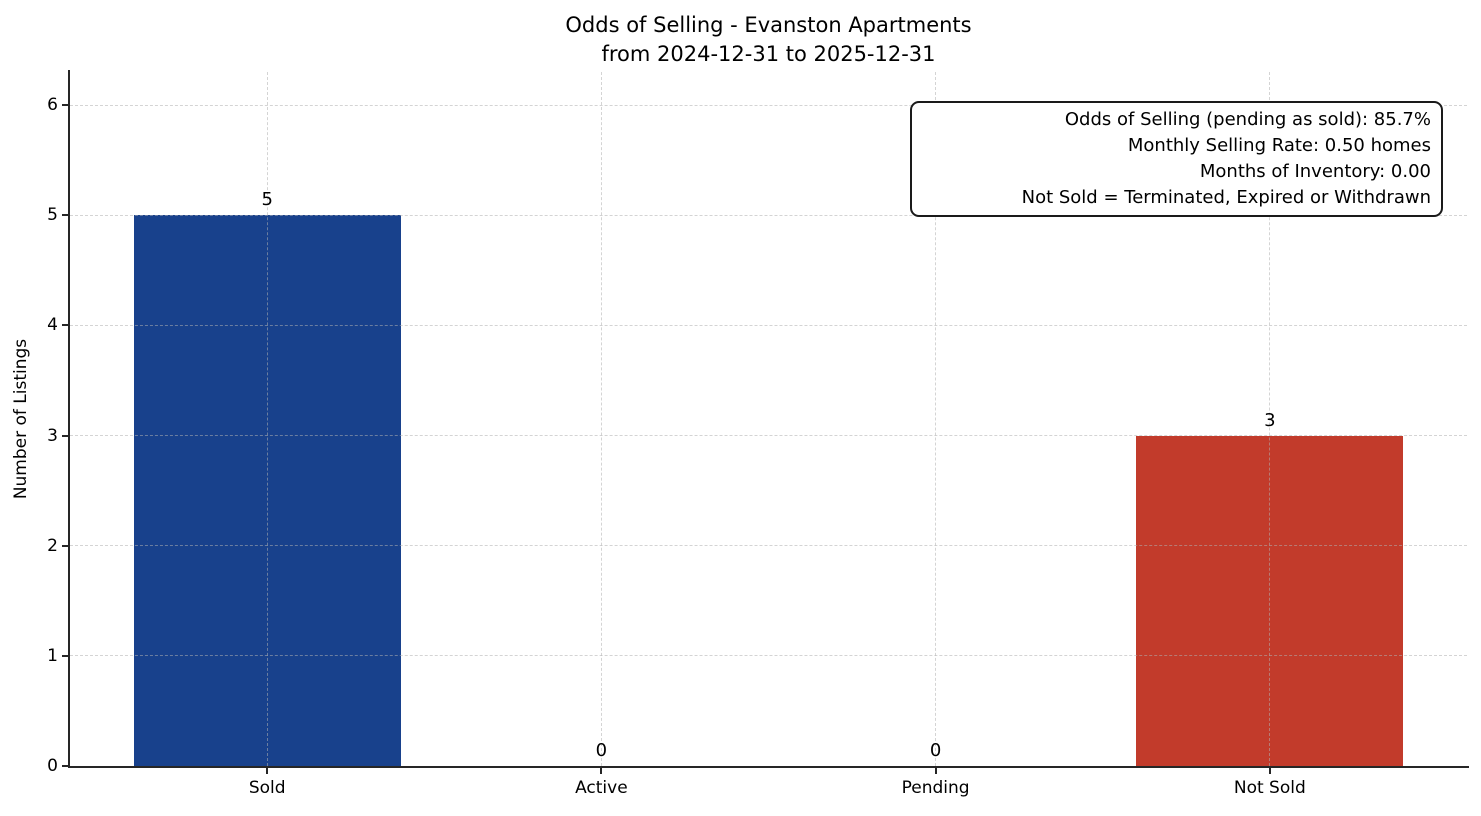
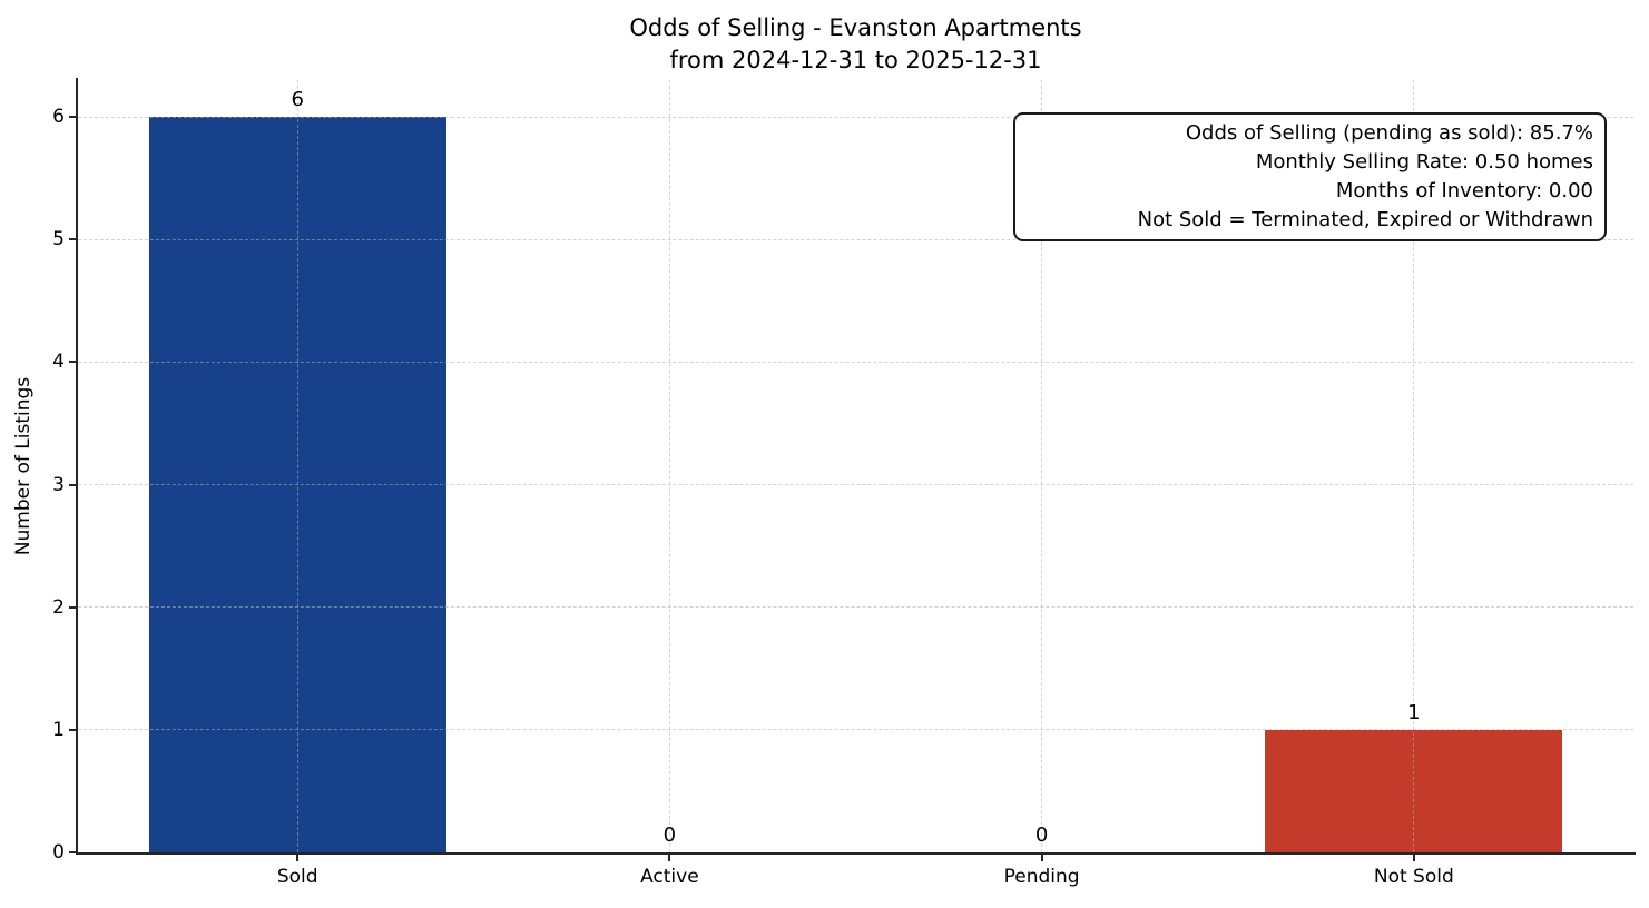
Sold: 5 -> 6
Not Sold: 3 -> 1
